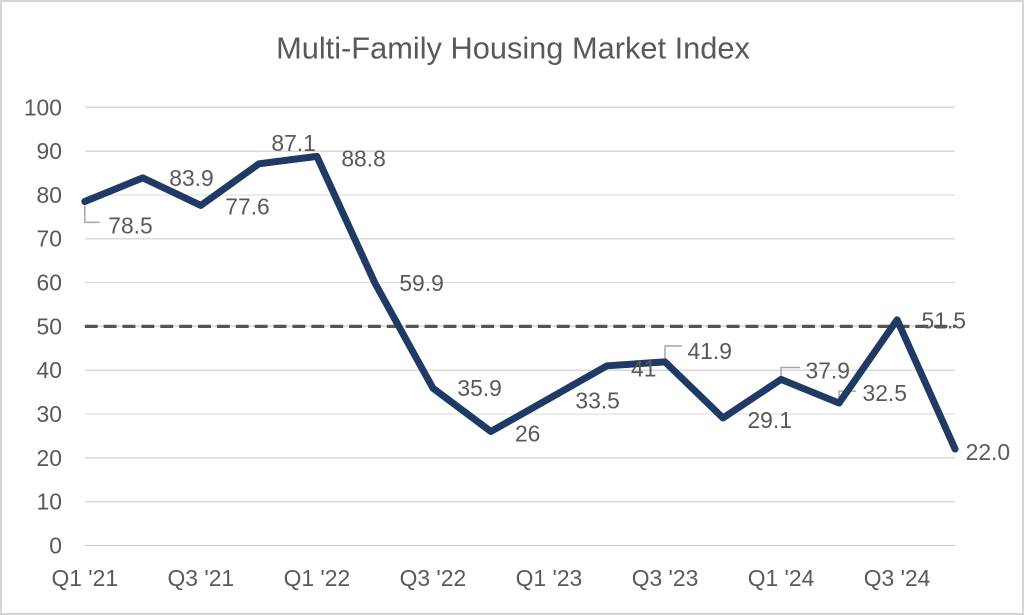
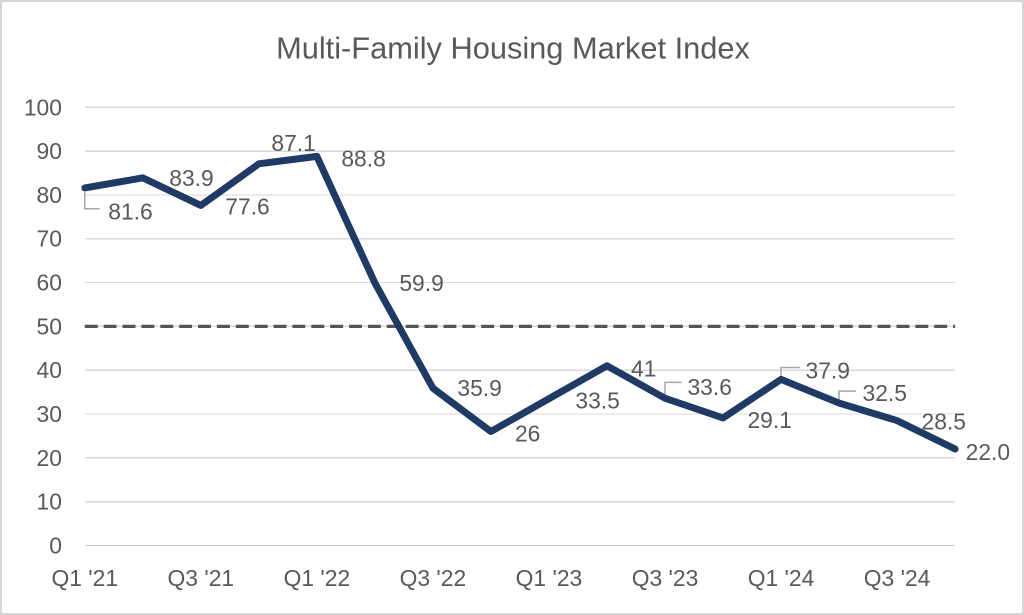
Q1 '21: 78.5 -> 81.6
Q3 '23: 41.9 -> 33.6
Q3 '24: 51.5 -> 28.5
